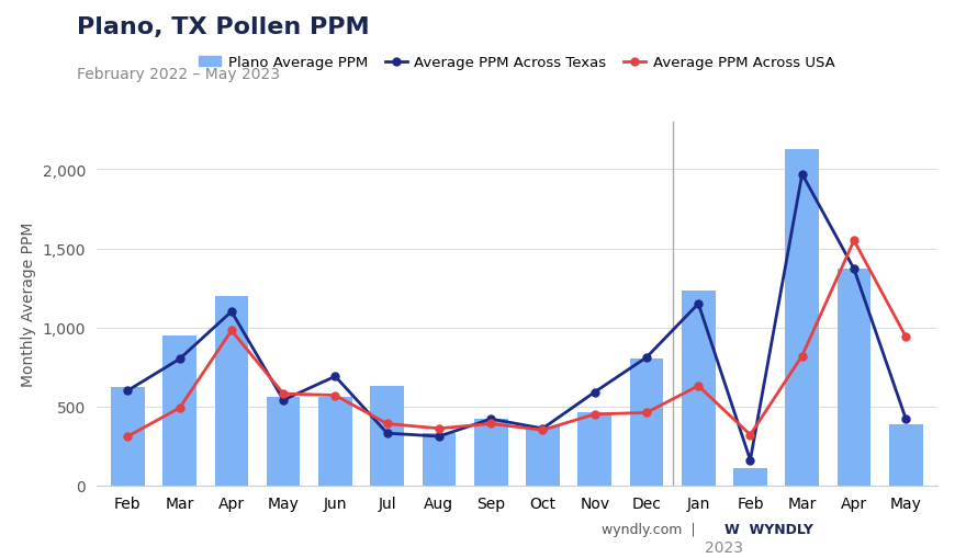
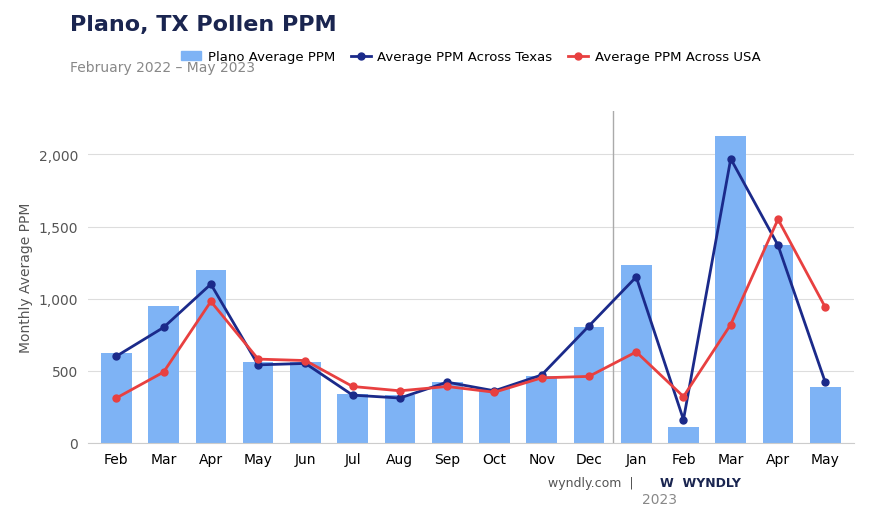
Average PPM Across Texas/Jun: 690 -> 550
Plano Average PPM/Jul: 630 -> 340
Average PPM Across Texas/Nov: 590 -> 470
